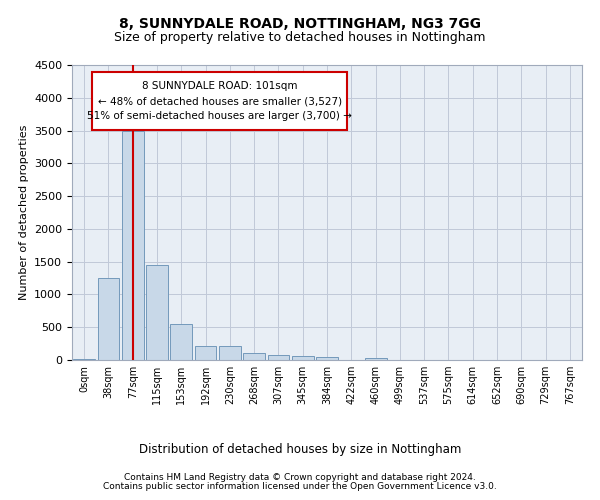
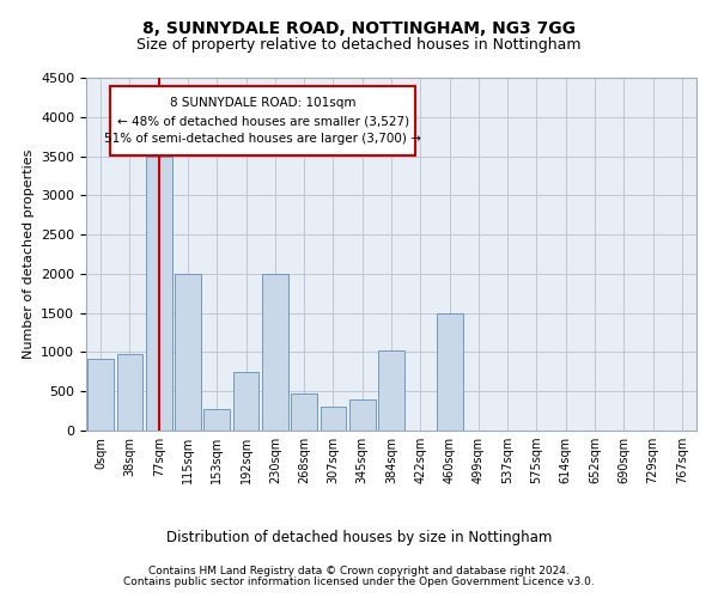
0sqm: 20 -> 920
38sqm: 1250 -> 980
115sqm: 1450 -> 2000
153sqm: 550 -> 280
192sqm: 220 -> 740
230sqm: 210 -> 2000
268sqm: 100 -> 480
307sqm: 80 -> 300
345sqm: 60 -> 400
384sqm: 40 -> 1020
460sqm: 30 -> 1500
